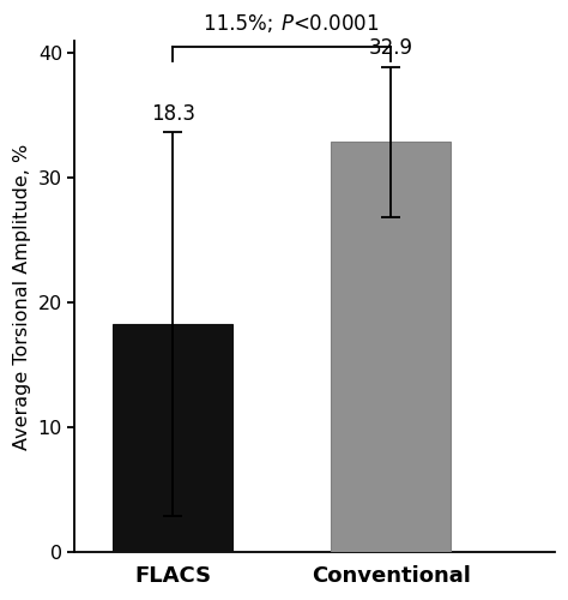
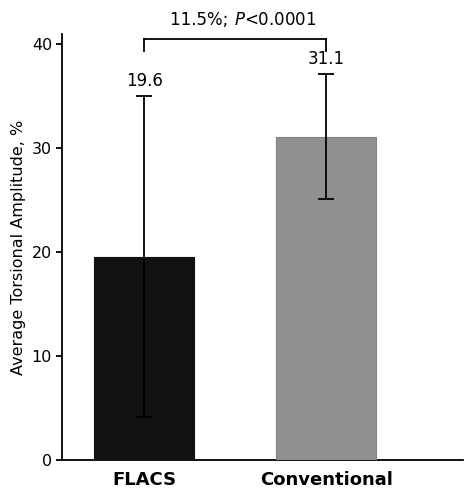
FLACS: 18.3 -> 19.6
Conventional: 32.9 -> 31.1
